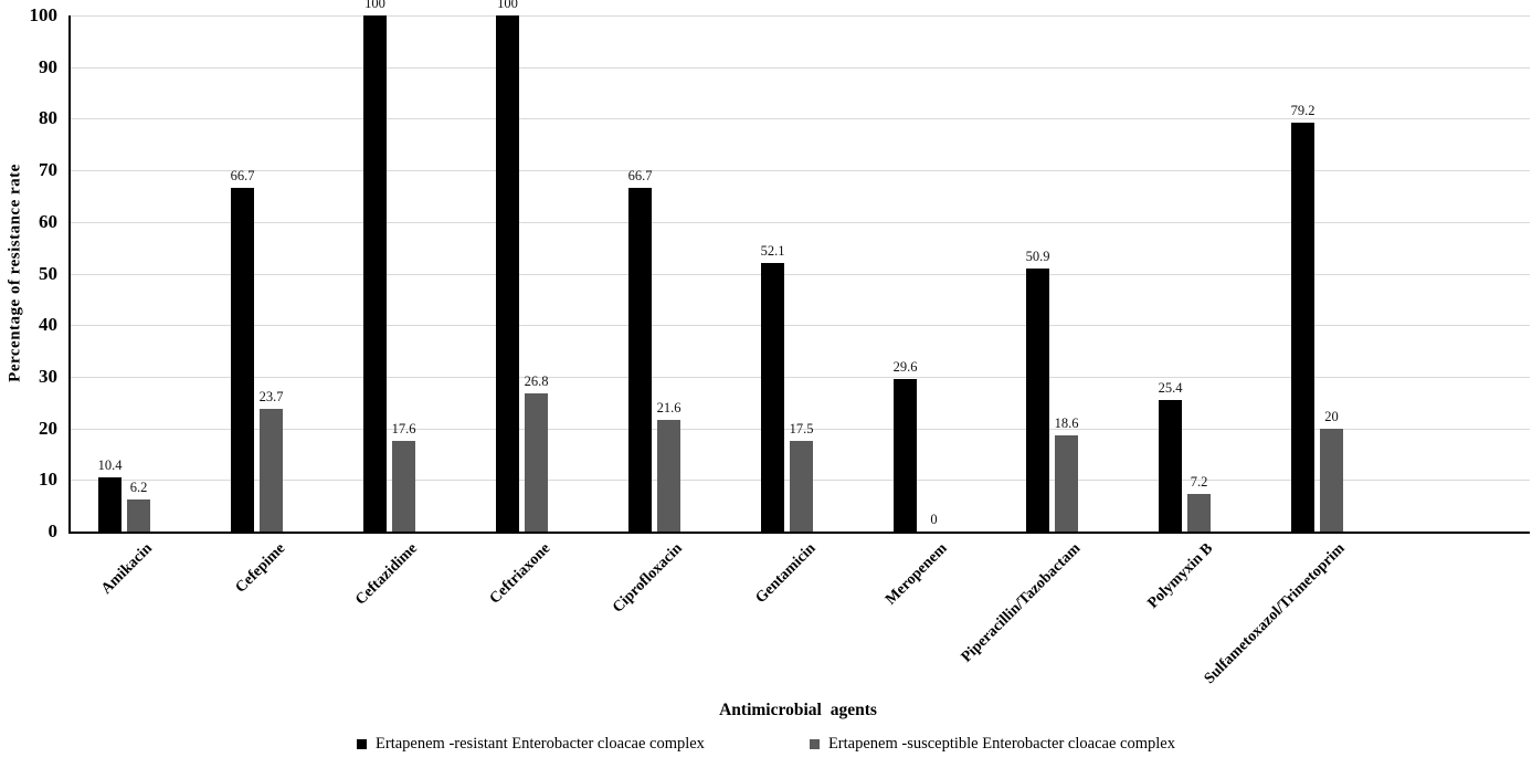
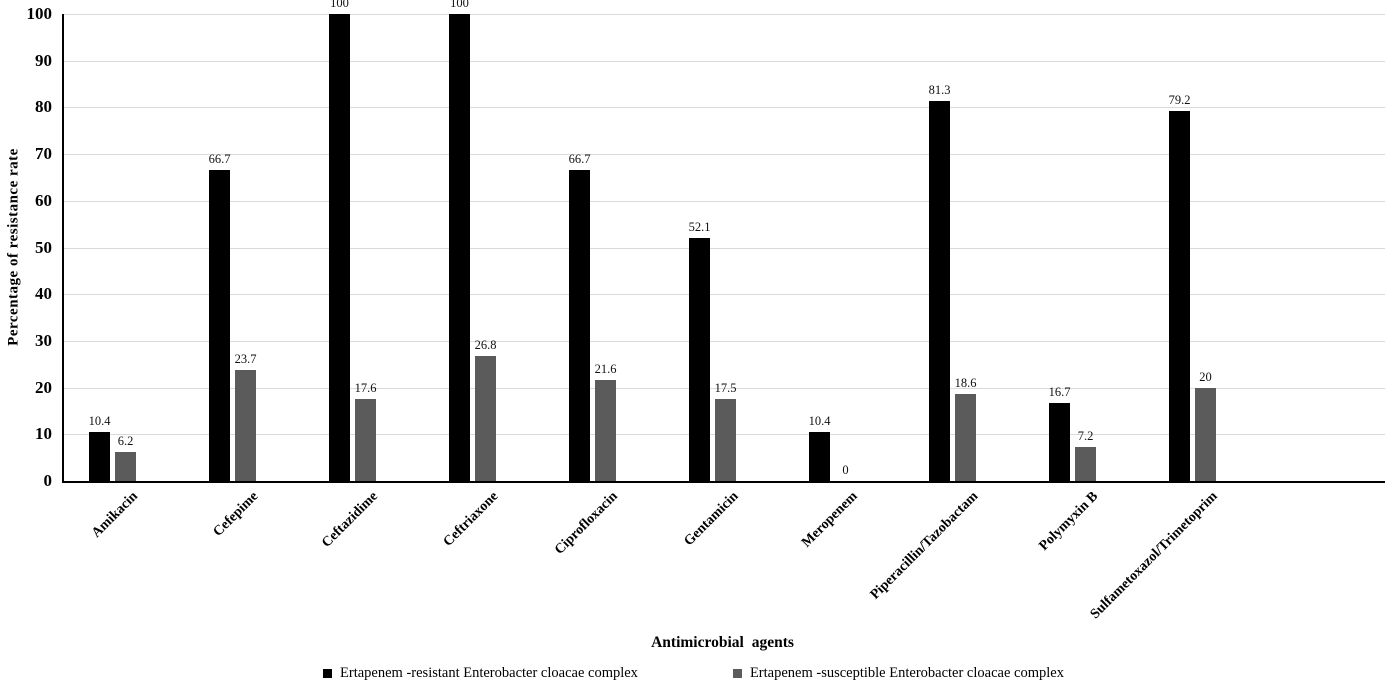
Ertapenem -resistant Enterobacter cloacae complex/Meropenem: 29.6 -> 10.4
Ertapenem -resistant Enterobacter cloacae complex/Piperacillin/Tazobactam: 50.9 -> 81.3
Ertapenem -resistant Enterobacter cloacae complex/Polymyxin B: 25.4 -> 16.7
